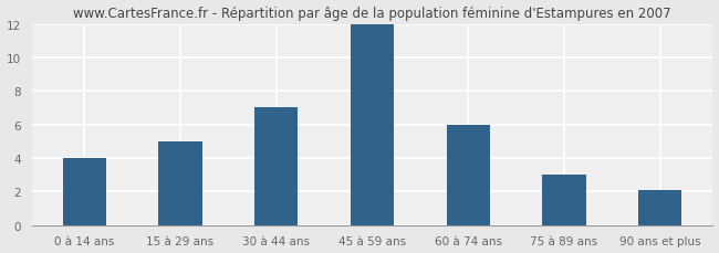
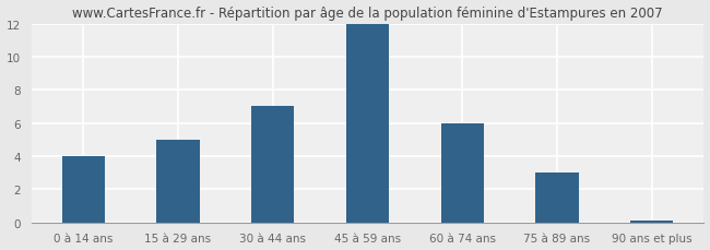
90 ans et plus: 2.1 -> 0.1
